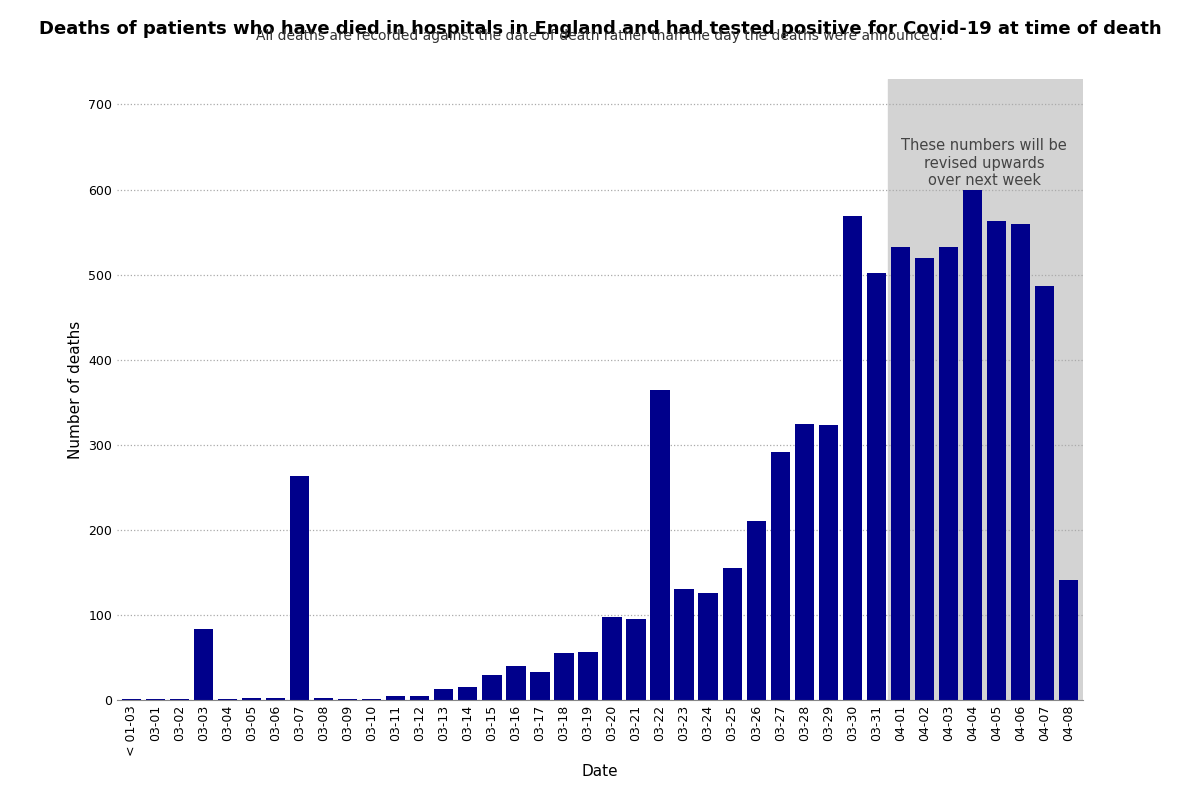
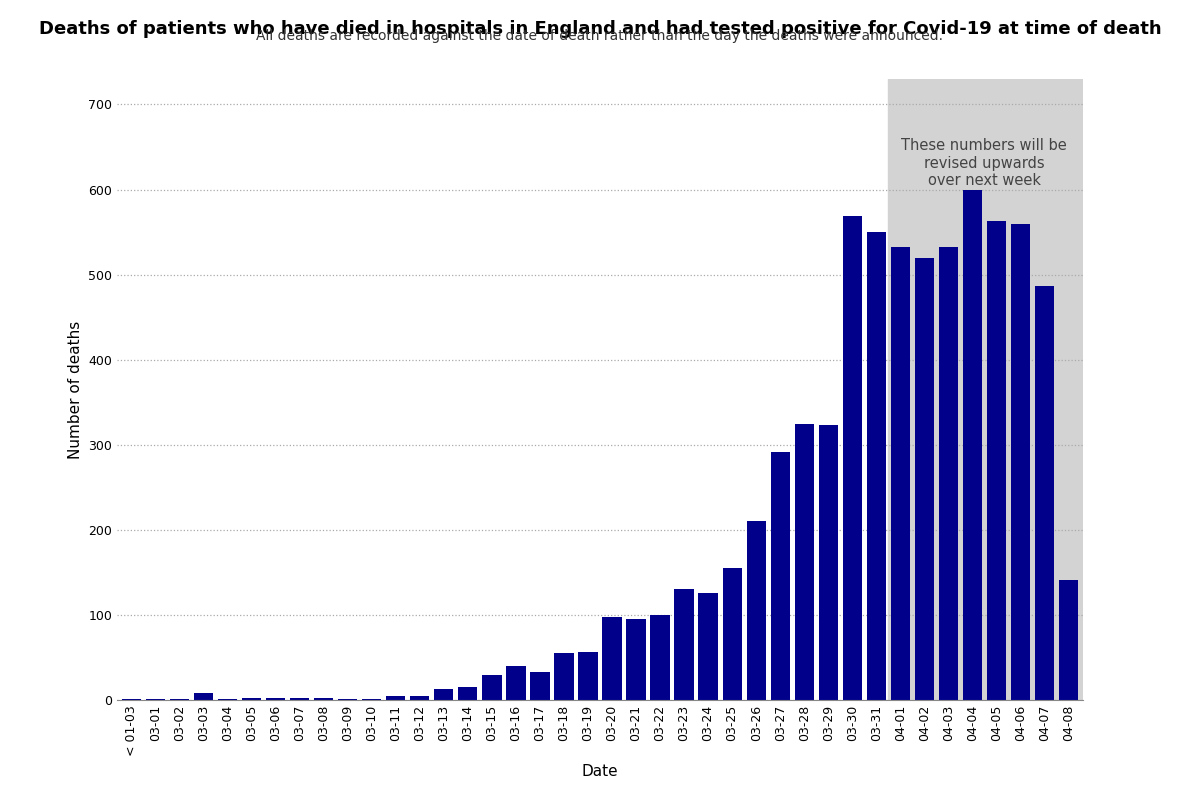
03-03: 84 -> 8
03-07: 264 -> 3
03-22: 364 -> 100
03-31: 502 -> 550
